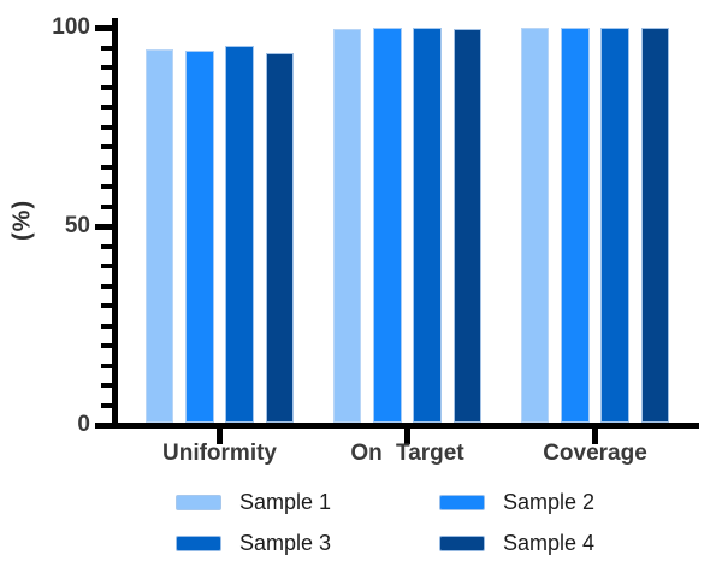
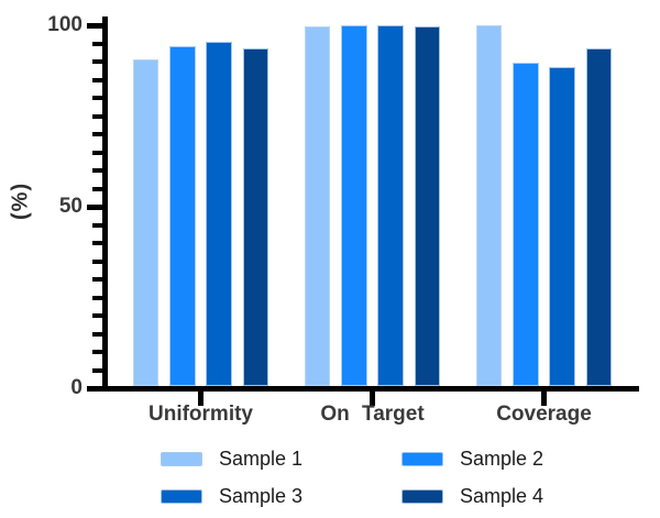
Sample 1/Uniformity: 94 -> 90
Sample 2/Coverage: 100 -> 89
Sample 3/Coverage: 100 -> 88
Sample 4/Coverage: 99 -> 93
